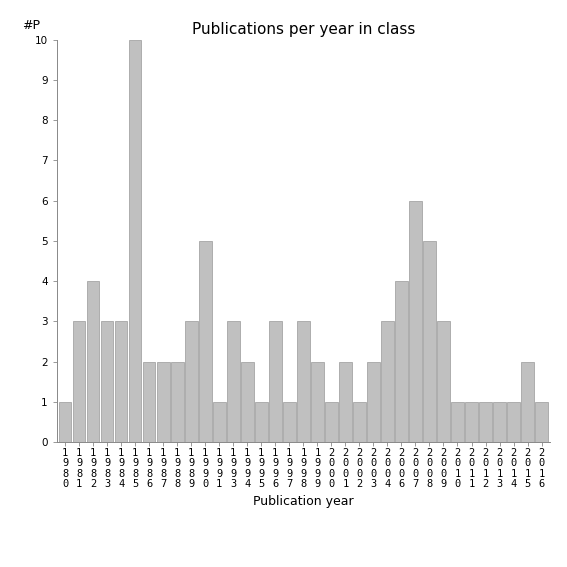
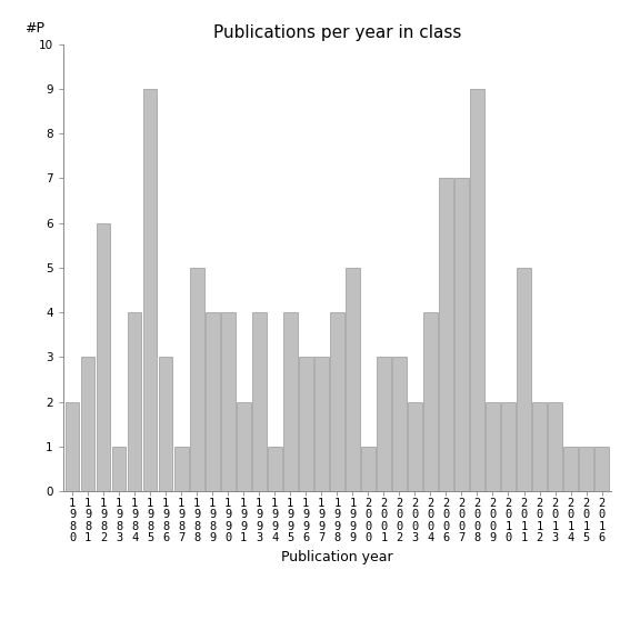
1 9 8 0: 1 -> 2
1 9 8 2: 4 -> 6
1 9 8 3: 3 -> 1
1 9 8 4: 3 -> 4
1 9 8 5: 10 -> 9
1 9 8 6: 2 -> 3
1 9 8 7: 2 -> 1
1 9 8 8: 2 -> 5
1 9 8 9: 3 -> 4
1 9 9 0: 5 -> 4
1 9 9 1: 1 -> 2
1 9 9 3: 3 -> 4
1 9 9 4: 2 -> 1
1 9 9 5: 1 -> 4
1 9 9 7: 1 -> 3
1 9 9 8: 3 -> 4
1 9 9 9: 2 -> 5
2 0 0 1: 2 -> 3
2 0 0 2: 1 -> 3
2 0 0 4: 3 -> 4
2 0 0 6: 4 -> 7
2 0 0 7: 6 -> 7
2 0 0 8: 5 -> 9
2 0 0 9: 3 -> 2
2 0 1 0: 1 -> 2
2 0 1 1: 1 -> 5
2 0 1 2: 1 -> 2
2 0 1 3: 1 -> 2
2 0 1 5: 2 -> 1
